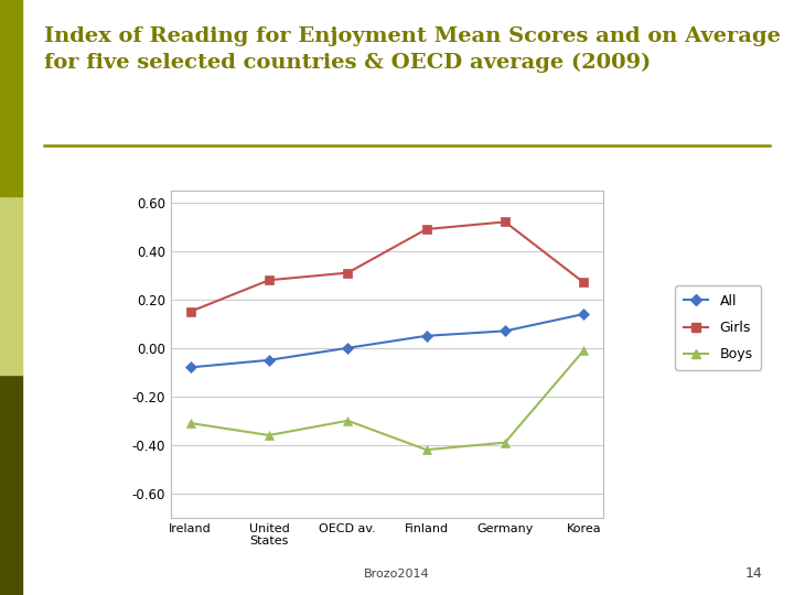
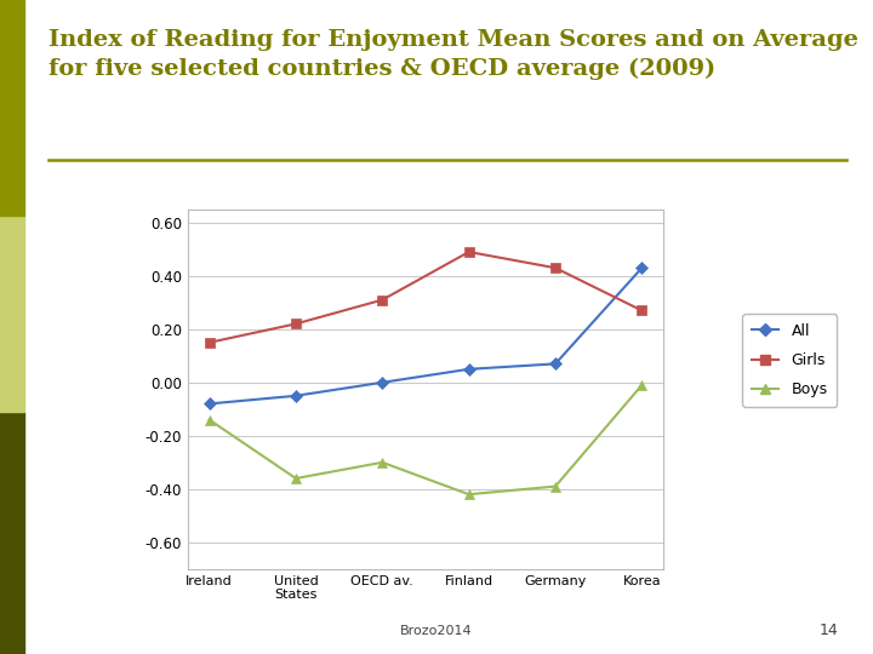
Boys/Ireland: -0.31 -> -0.14
Girls/United States: 0.28 -> 0.22
Girls/Germany: 0.52 -> 0.43
All/Korea: 0.14 -> 0.43
